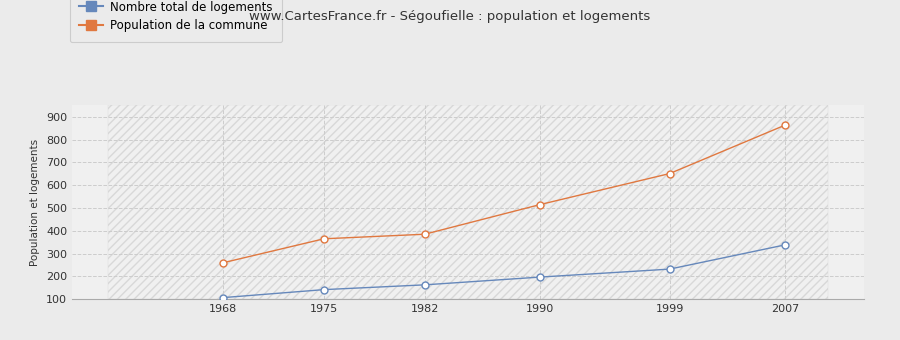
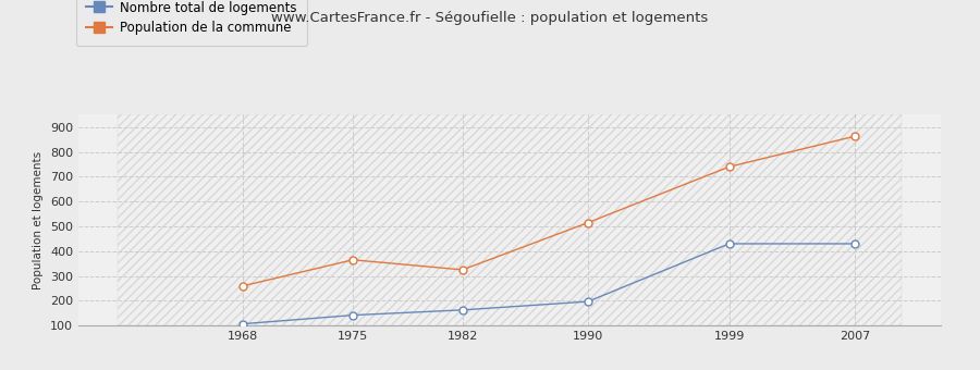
Population de la commune/1982: 385 -> 325
Nombre total de logements/1999: 232 -> 430
Population de la commune/1999: 651 -> 740
Nombre total de logements/2007: 338 -> 430
